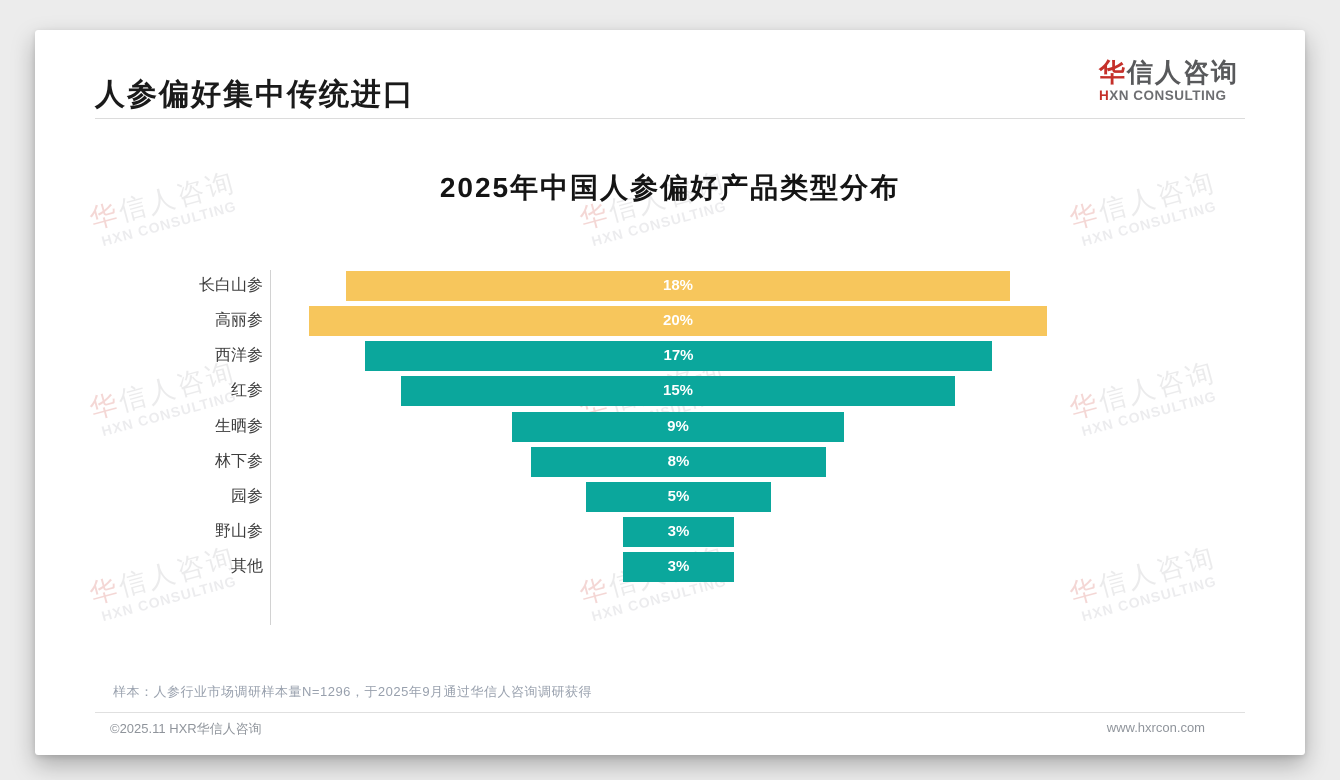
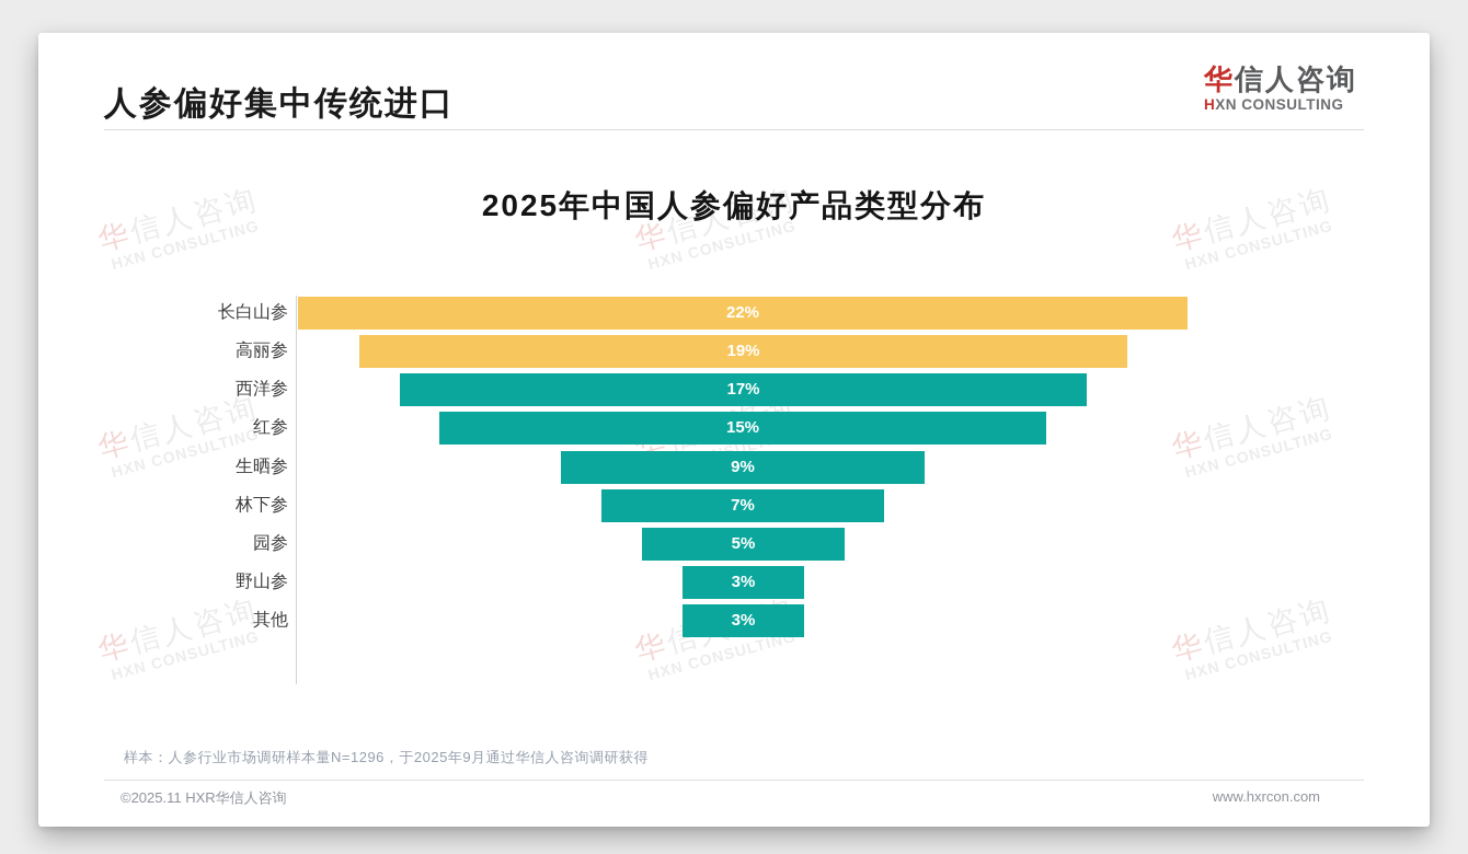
长白山参: 18% -> 22%
高丽参: 20% -> 19%
林下参: 8% -> 7%
